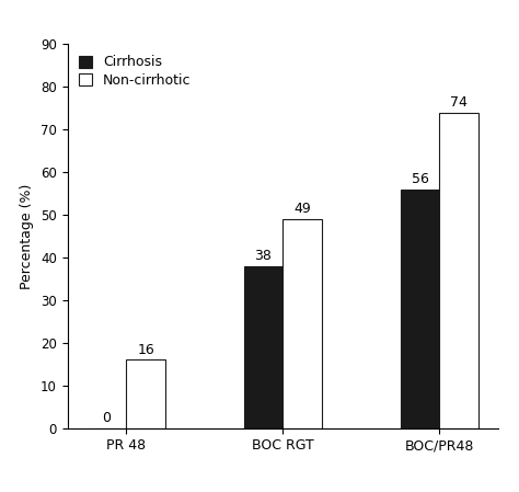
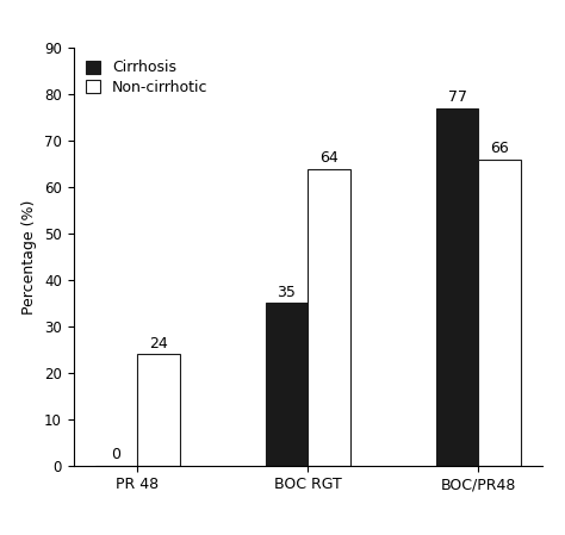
Non-cirrhotic/PR 48: 16 -> 24
Cirrhosis/BOC RGT: 38 -> 35
Non-cirrhotic/BOC RGT: 49 -> 64
Cirrhosis/BOC/PR48: 56 -> 77
Non-cirrhotic/BOC/PR48: 74 -> 66
